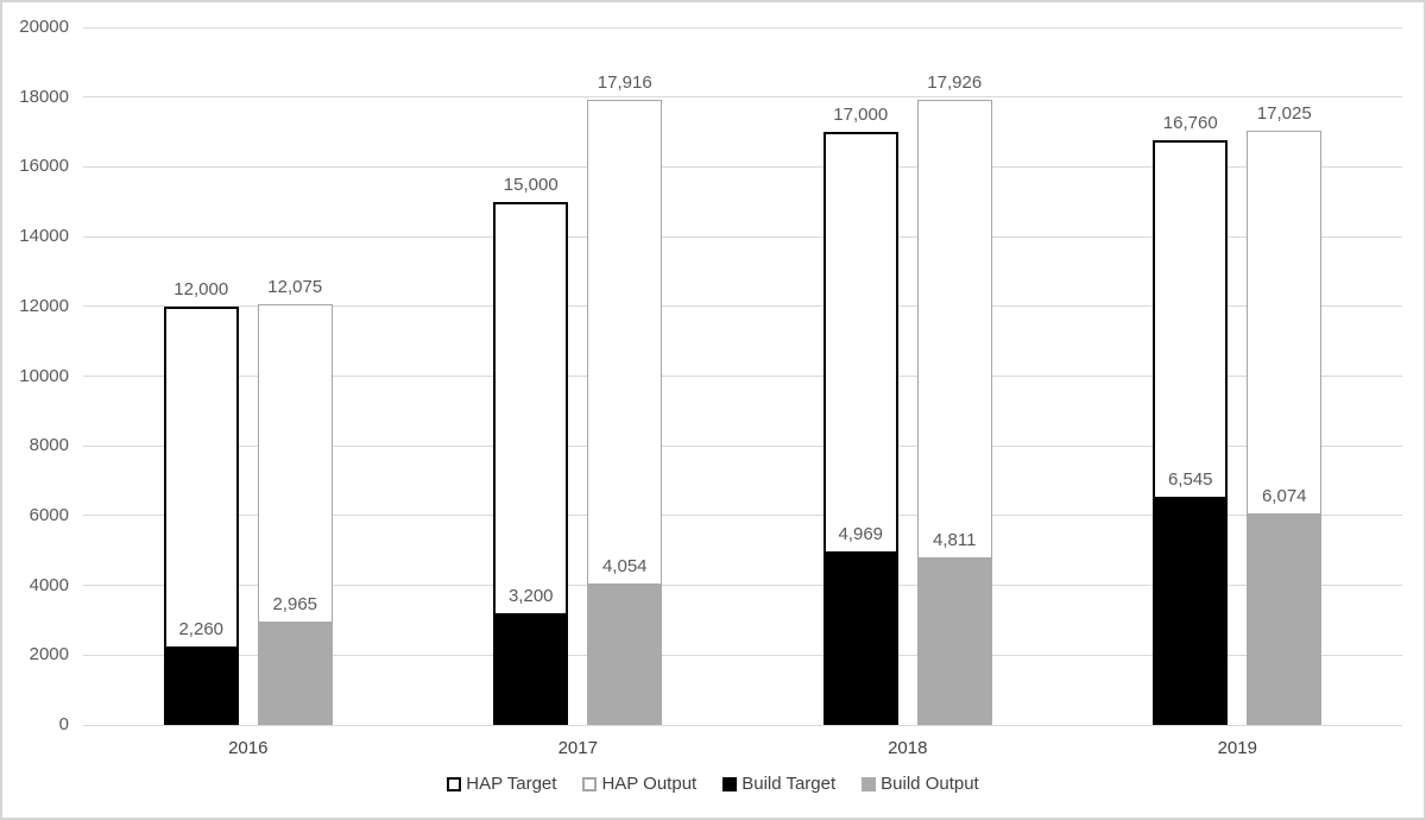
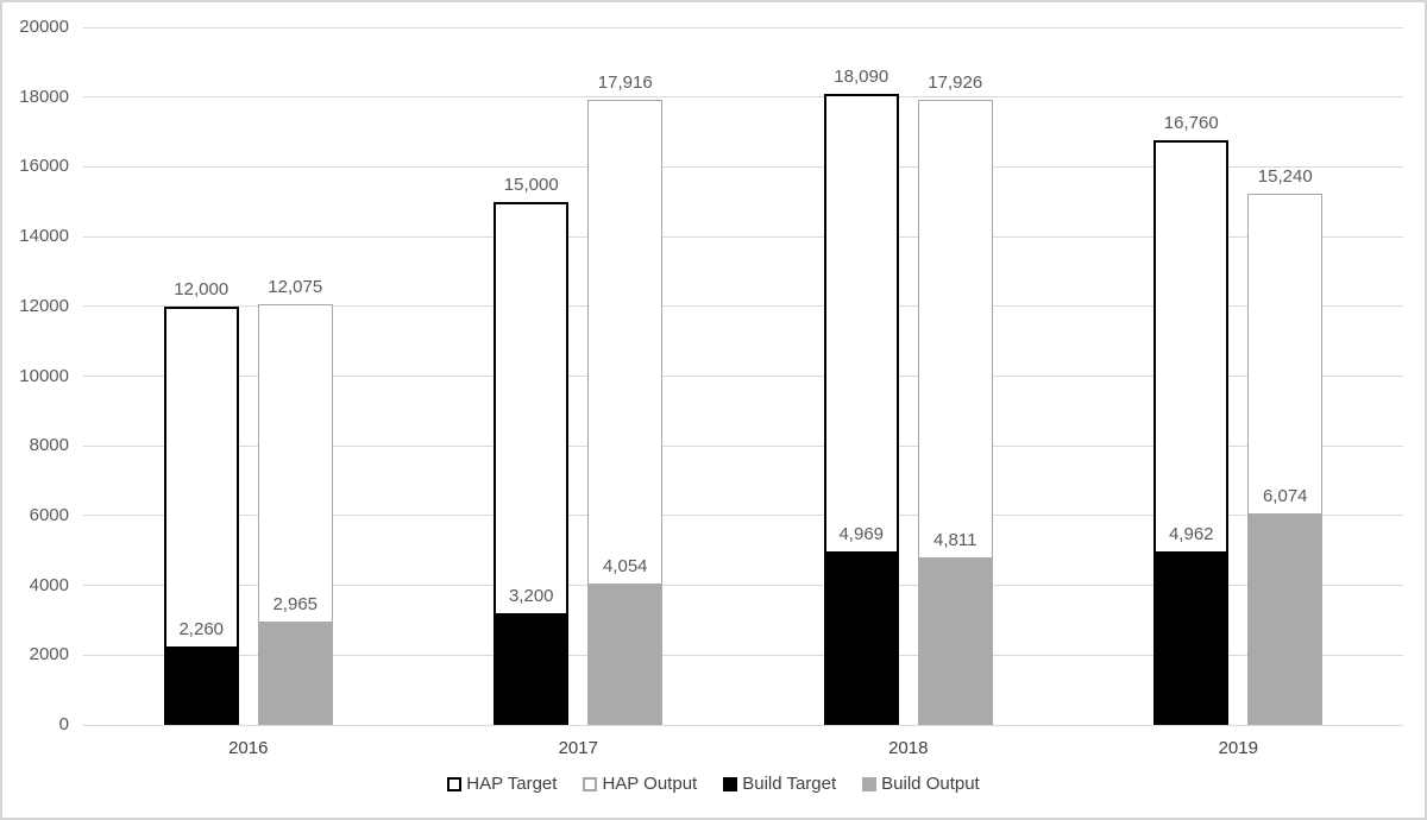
HAP Target/2018: 17,000 -> 18,090
HAP Output/2019: 17,025 -> 15,240
Build Target/2019: 6,545 -> 4,962
